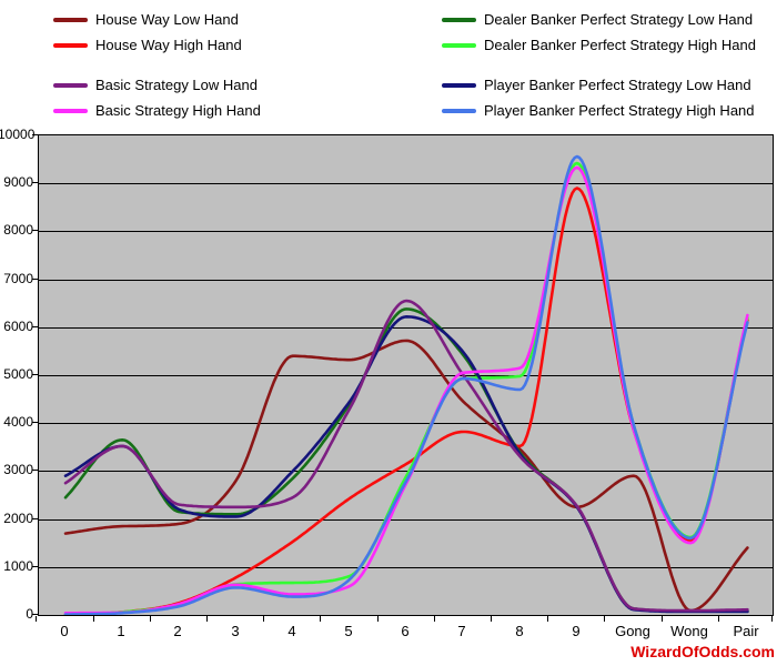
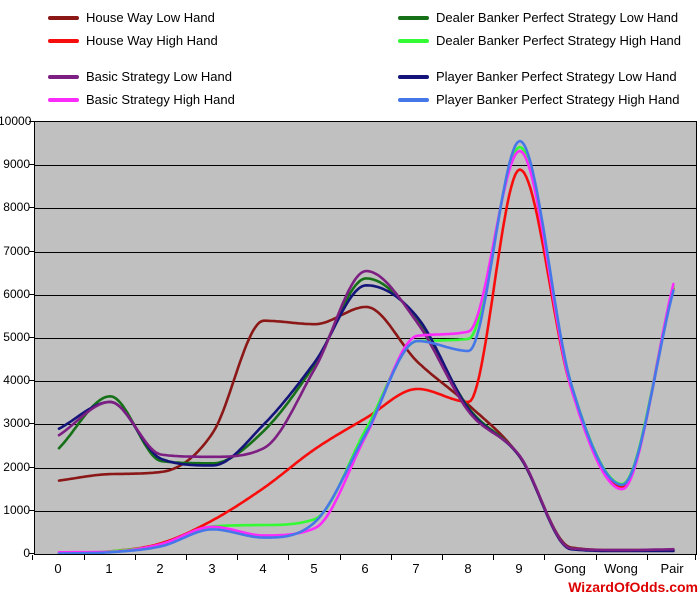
Basic Strategy Low Hand/7: 5000 -> 5400
House Way Low Hand/Gong: 2900 -> 200
House Way Low Hand/Pair: 1400 -> 100
